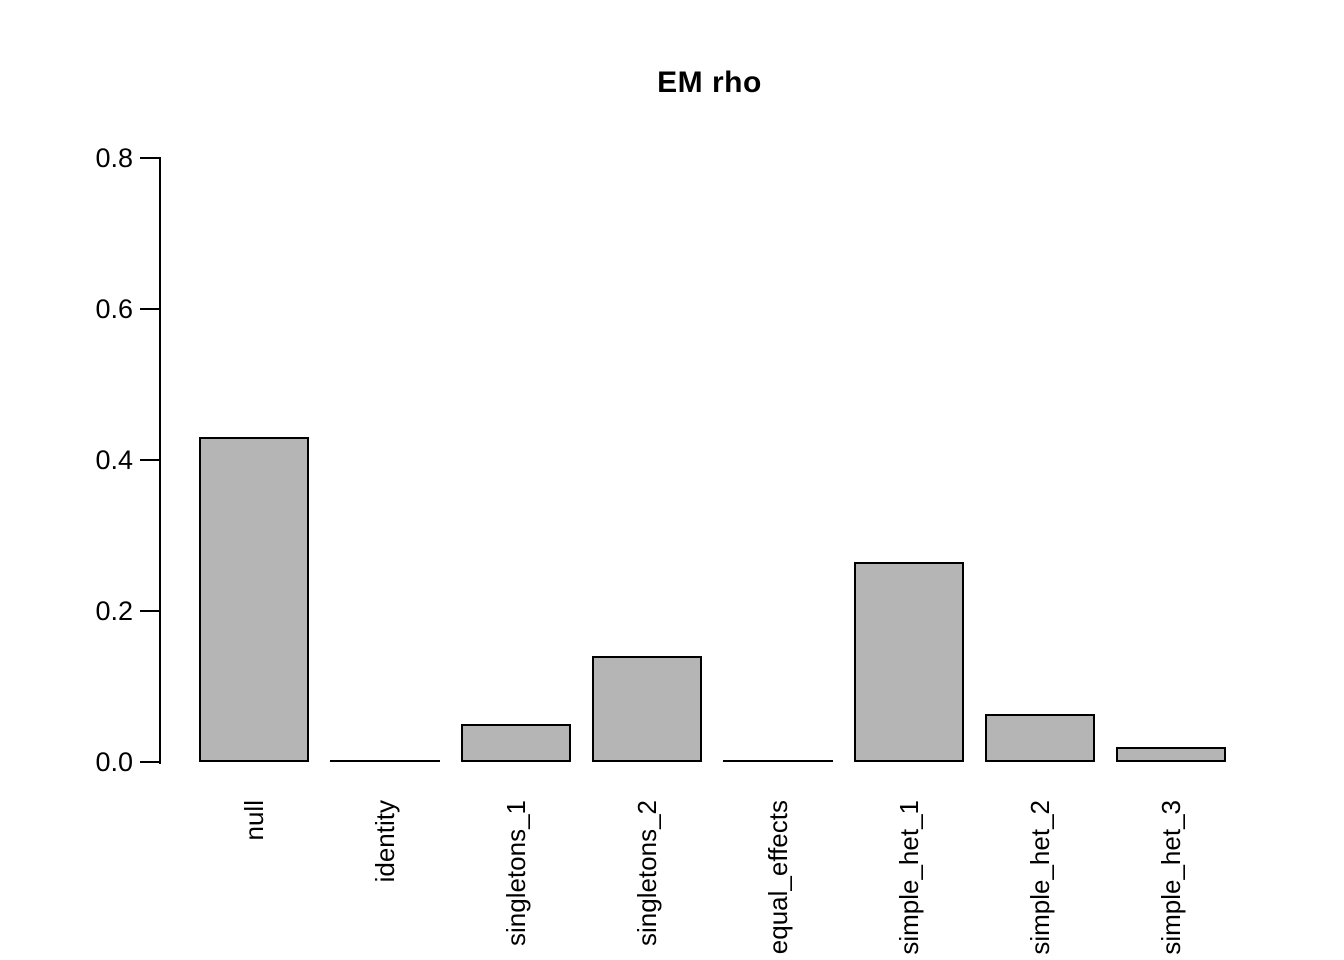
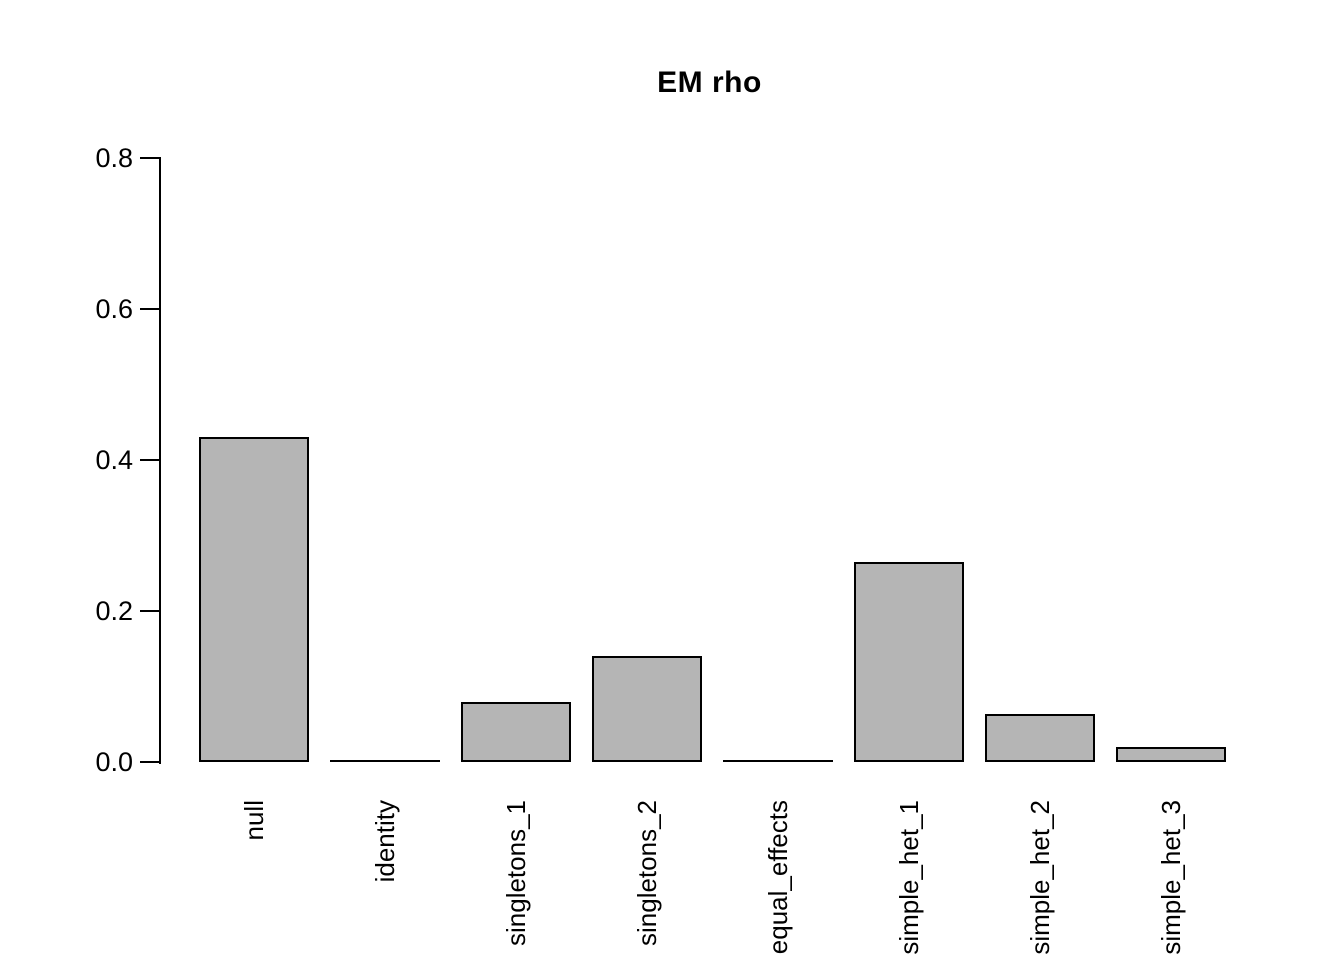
singletons_1: 0.05 -> 0.08
